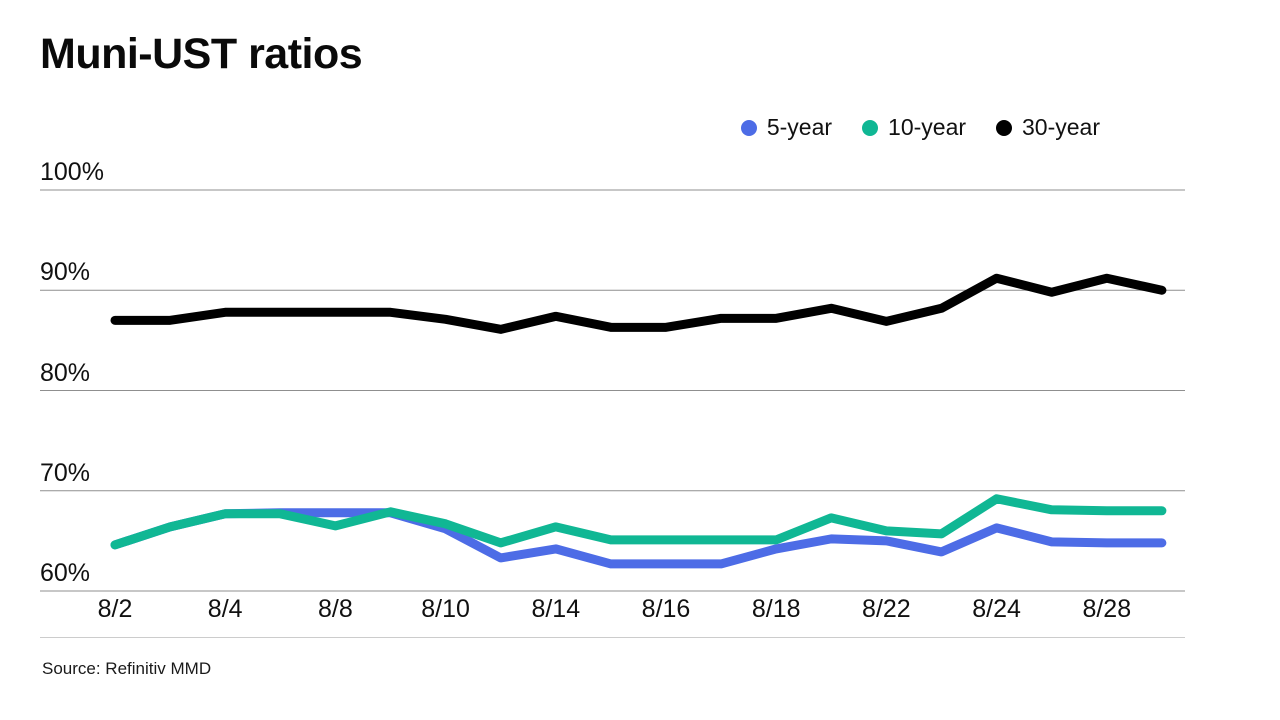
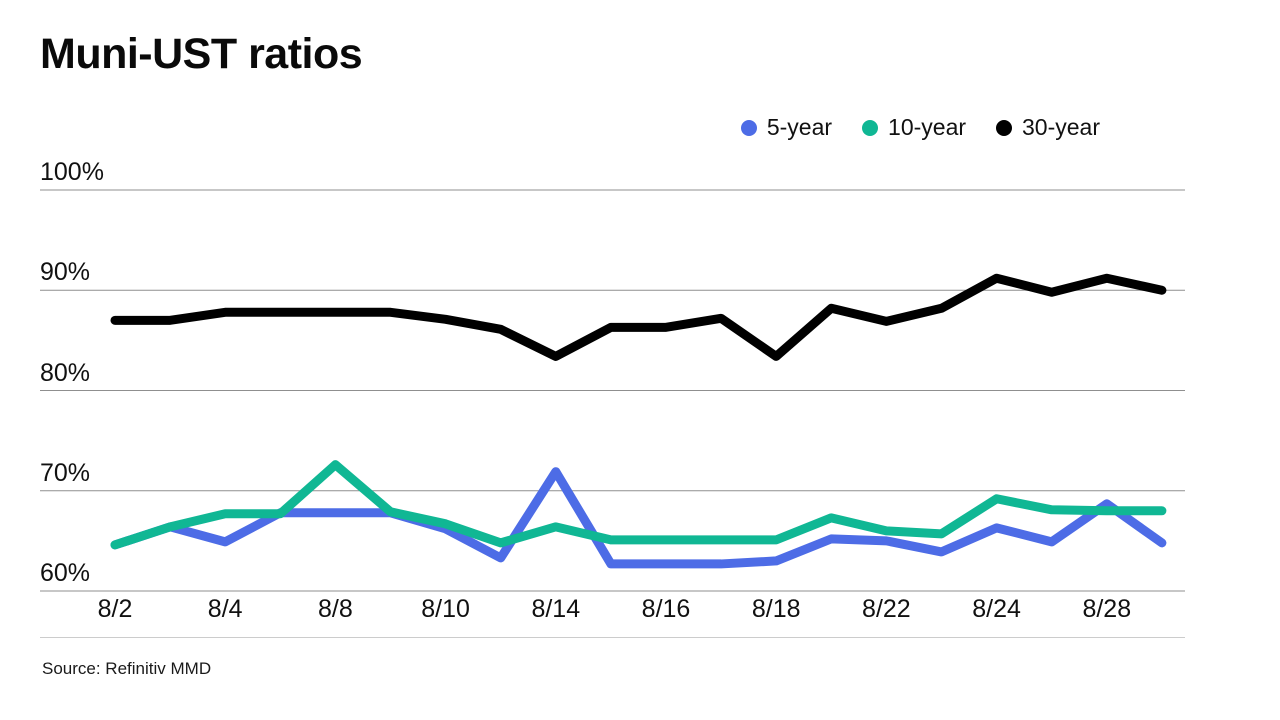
5-year/8/4: 67.7% -> 64.9%
10-year/8/8: 66.5% -> 72.6%
5-year/8/14: 64.2% -> 71.9%
30-year/8/14: 87.4% -> 83.4%
5-year/8/18: 64.2% -> 63.0%
30-year/8/18: 87.2% -> 83.4%
5-year/8/28: 64.8% -> 68.7%
